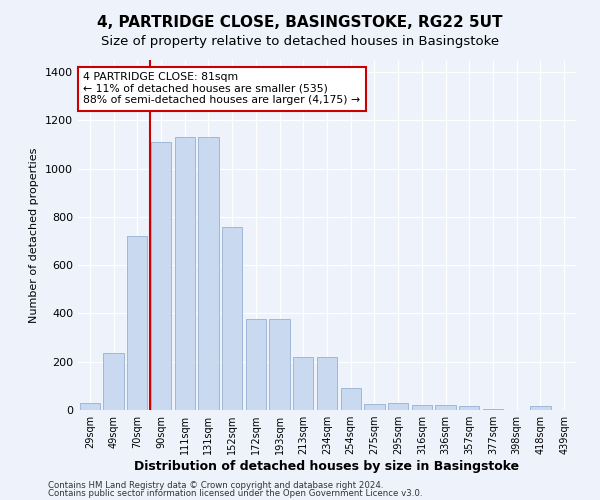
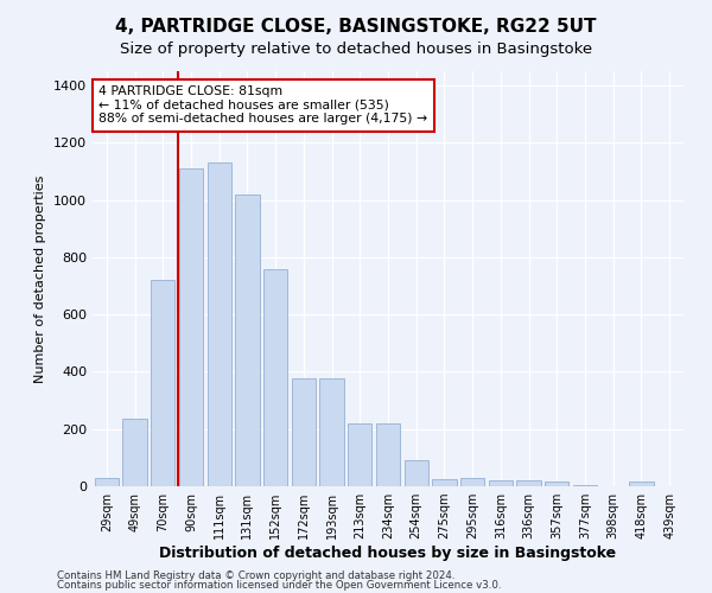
131sqm: 1130 -> 1020
